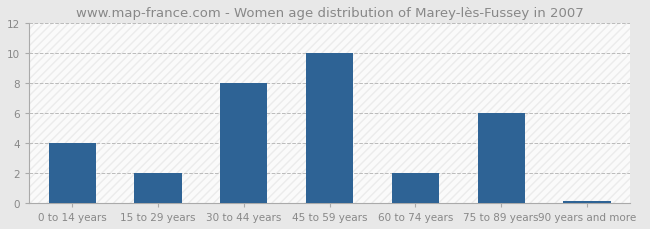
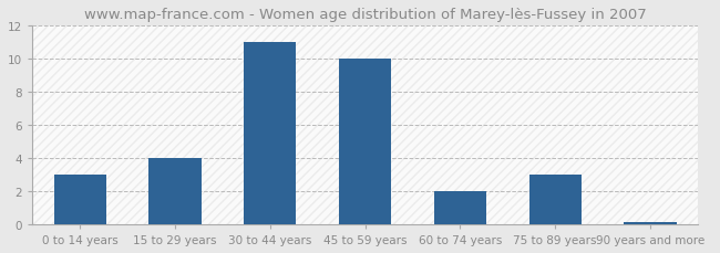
0 to 14 years: 4.0 -> 3.0
15 to 29 years: 2.0 -> 4.0
30 to 44 years: 8.0 -> 11.0
75 to 89 years: 6.0 -> 3.0
